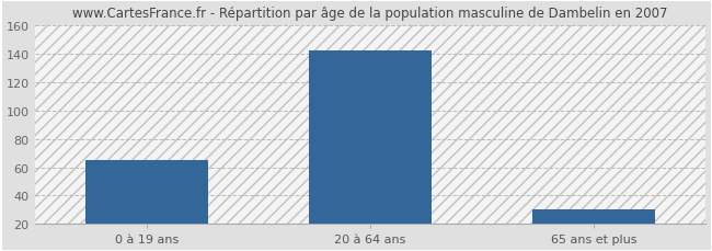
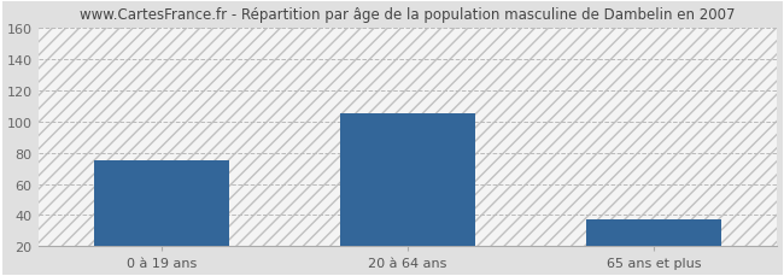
0 à 19 ans: 65 -> 75
20 à 64 ans: 142 -> 105
65 ans et plus: 30 -> 37
